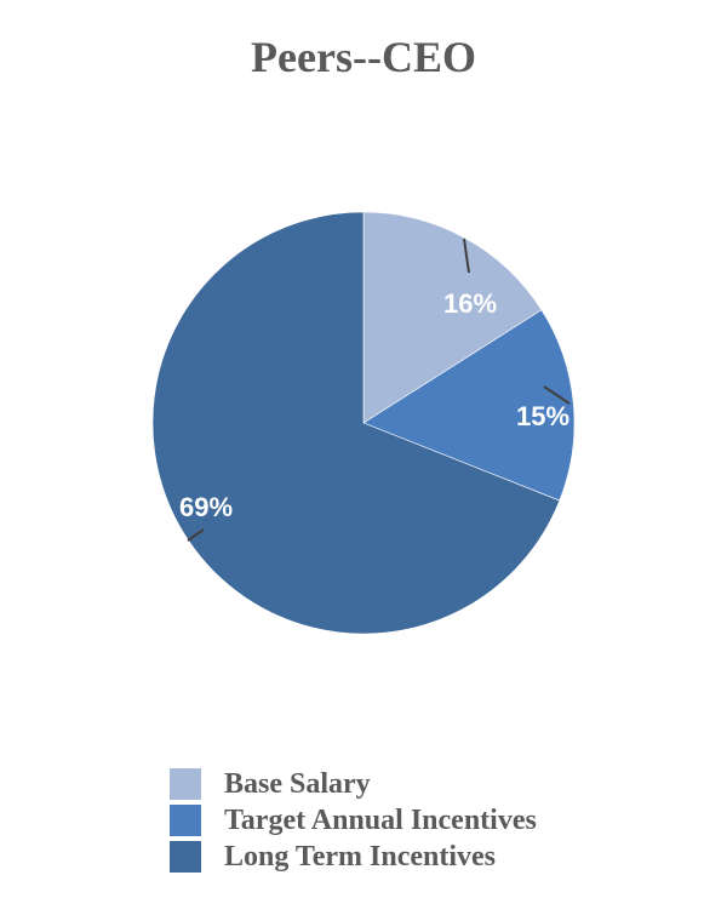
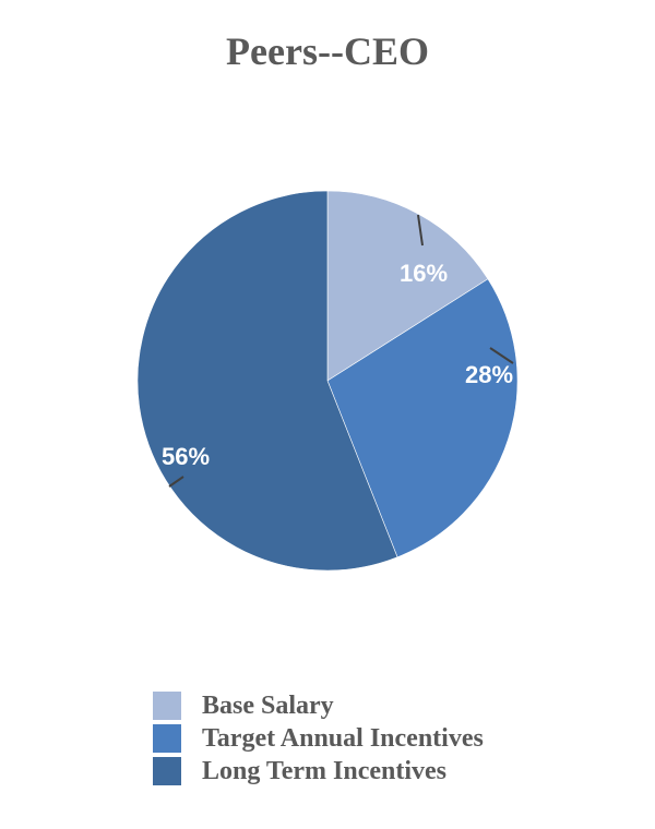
Target Annual Incentives: 15% -> 28%
Long Term Incentives: 69% -> 56%
